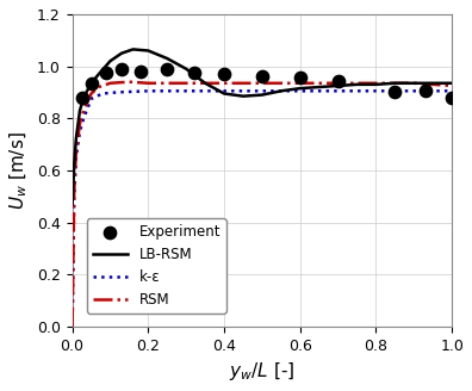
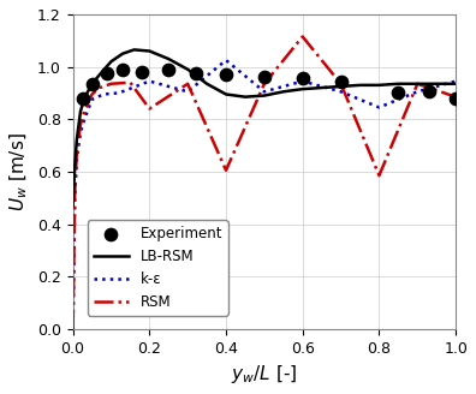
k-ε/0.2: 0.905 -> 0.945
RSM/0.2: 0.935 -> 0.840
k-ε/0.4: 0.905 -> 1.025
RSM/0.4: 0.935 -> 0.605
k-ε/0.6: 0.905 -> 0.945
RSM/0.6: 0.935 -> 1.115
k-ε/0.8: 0.905 -> 0.845
RSM/0.8: 0.935 -> 0.585
k-ε/1.0: 0.905 -> 0.945
RSM/1.0: 0.925 -> 0.885
